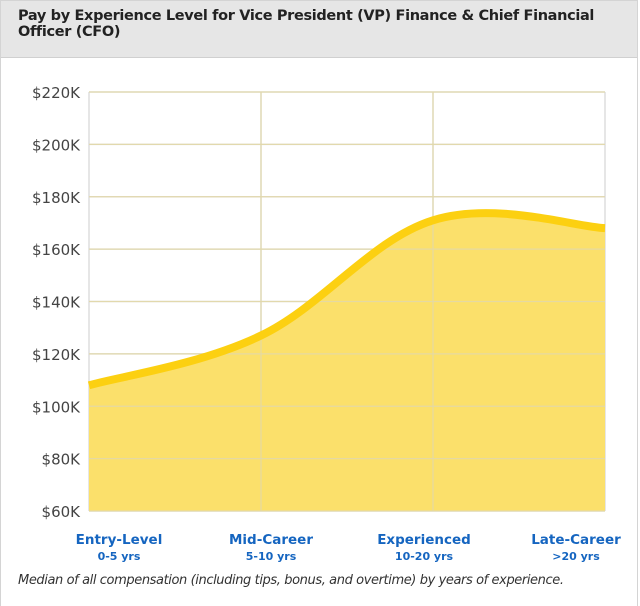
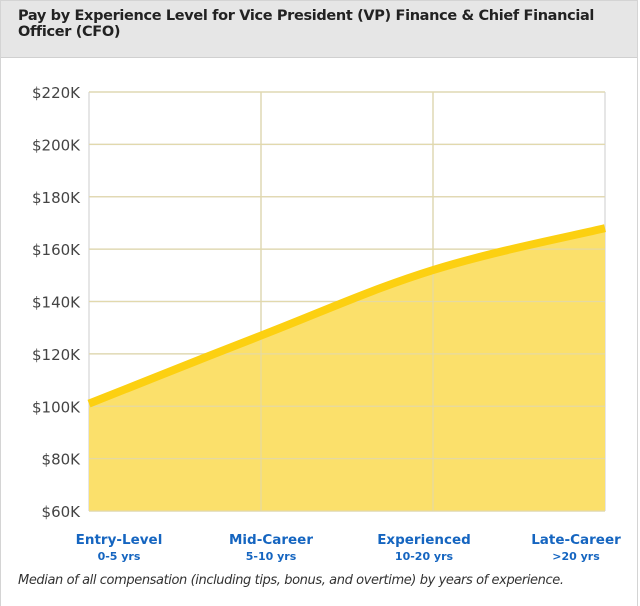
Entry-Level: $108K -> $101K
Experienced: $171K -> $152K
